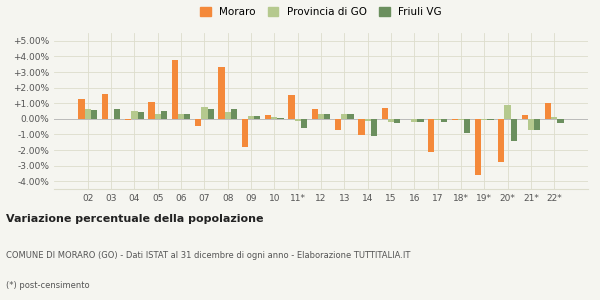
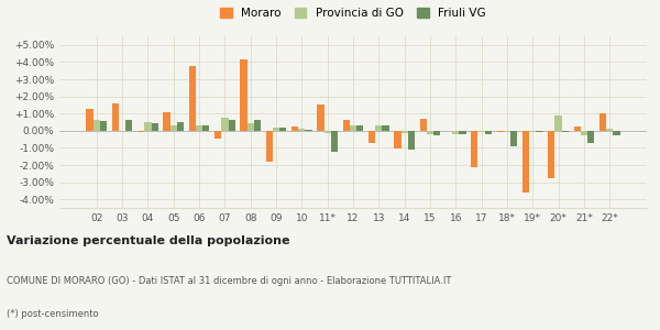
Moraro/08: 3.3% -> 4.2%
Friuli VG/11*: -0.6% -> -1.2%
Friuli VG/20*: -1.4% -> -0.1%
Provincia di GO/21*: -0.7% -> -0.3%
